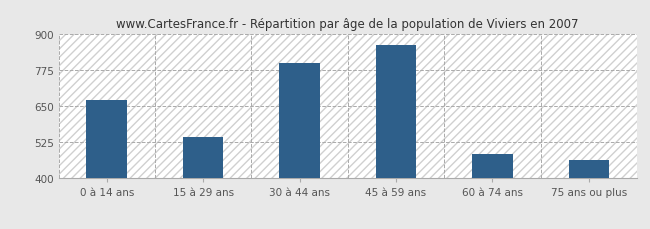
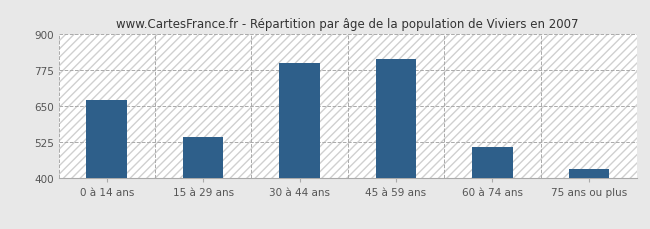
45 à 59 ans: 860 -> 812
60 à 74 ans: 485 -> 508
75 ans ou plus: 465 -> 432
